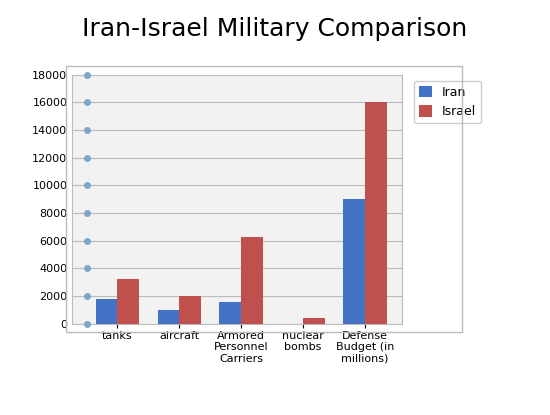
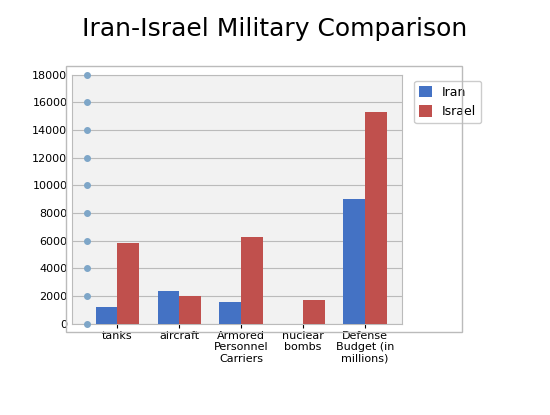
Iran/tanks: 1800 -> 1200
Israel/tanks: 3200 -> 5800
Iran/aircraft: 1000 -> 2400
Israel/nuclear bombs: 400 -> 1700
Israel/Defense Budget (in millions): 16000 -> 15300
